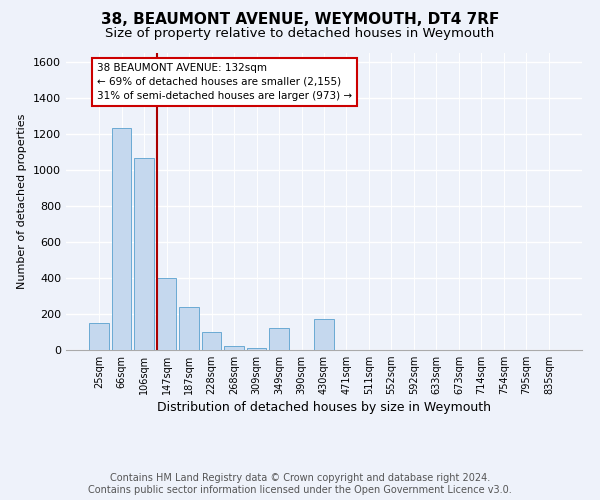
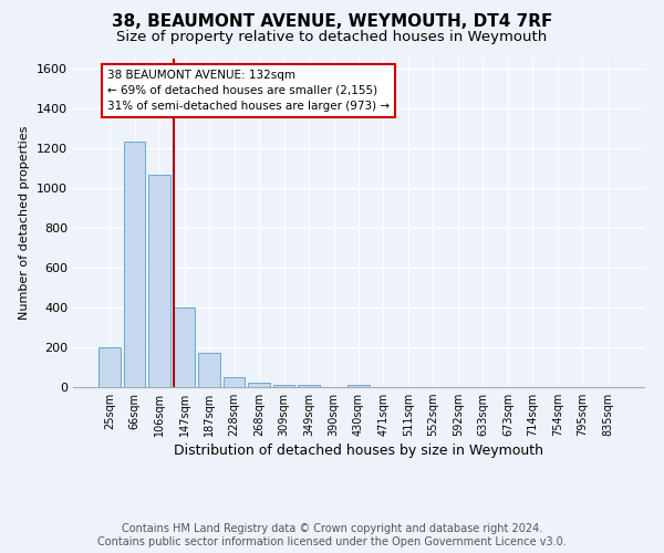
25sqm: 150 -> 200
187sqm: 240 -> 170
228sqm: 100 -> 50
349sqm: 120 -> 10
430sqm: 170 -> 10
